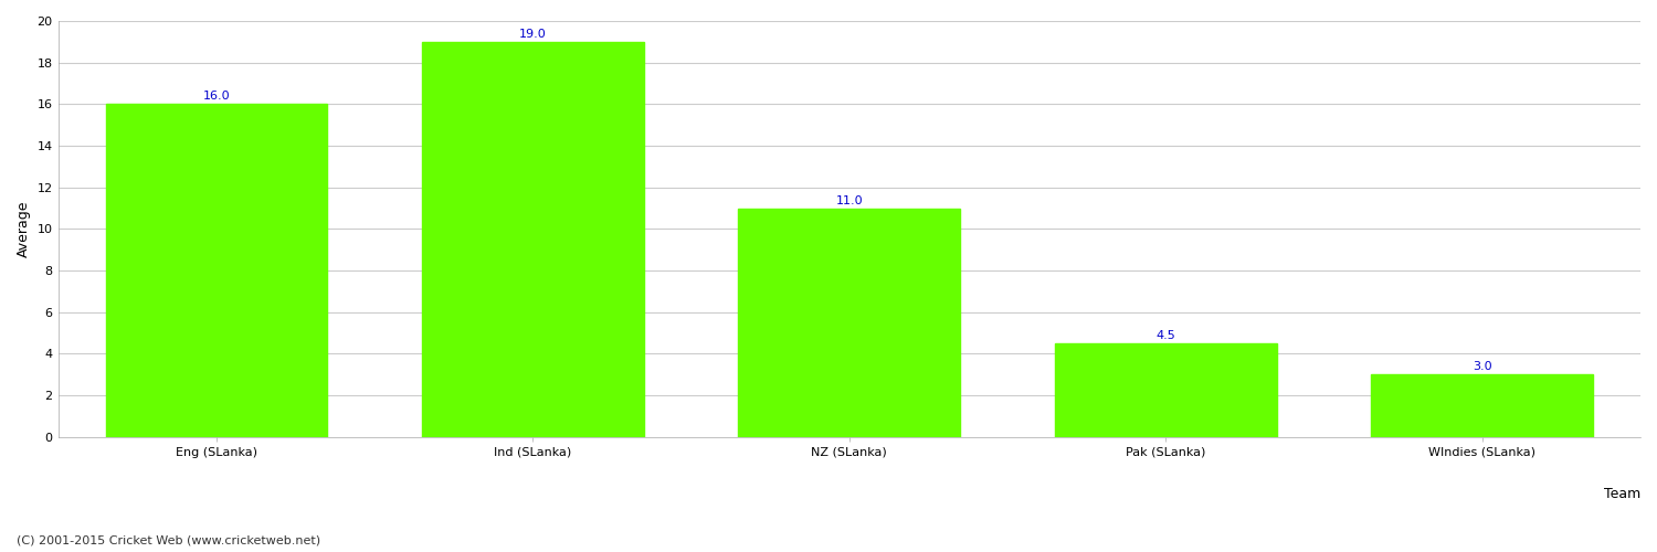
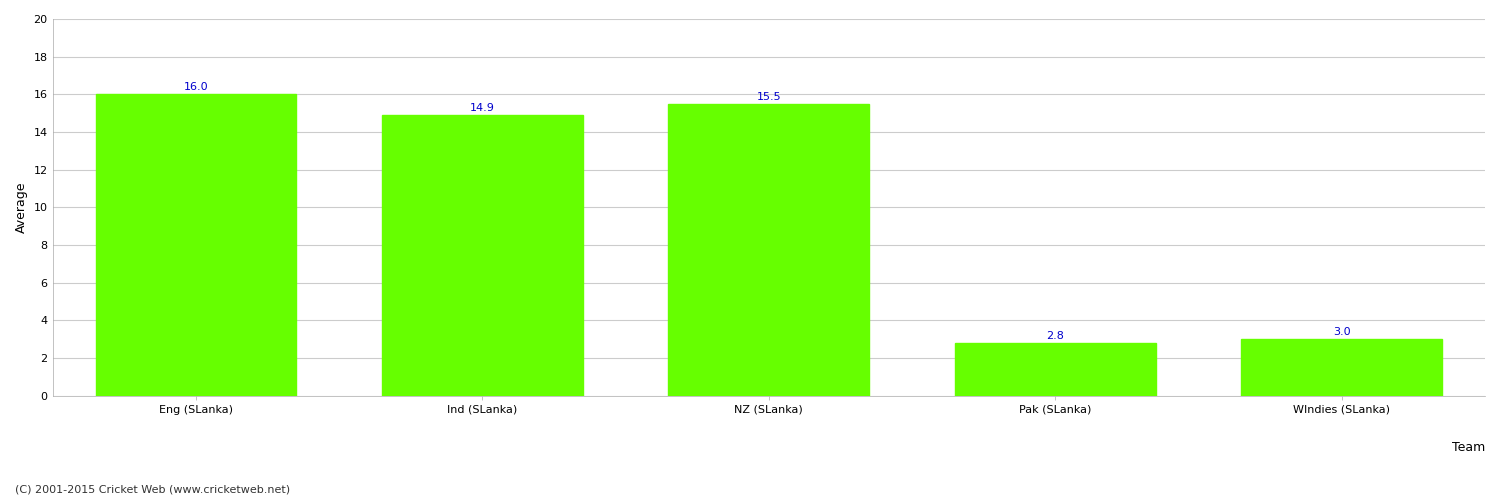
Ind (SLanka): 19.0 -> 14.9
NZ (SLanka): 11.0 -> 15.5
Pak (SLanka): 4.5 -> 2.8
